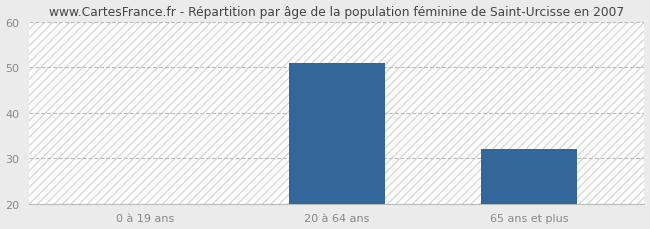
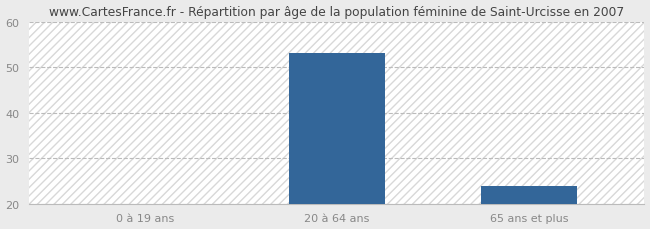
20 à 64 ans: 51 -> 53
65 ans et plus: 32 -> 24
